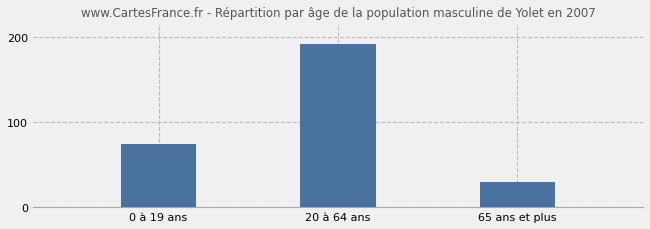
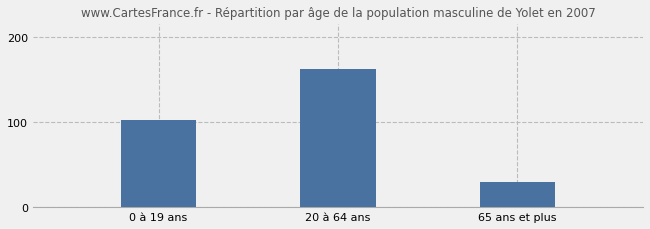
0 à 19 ans: 74 -> 103
20 à 64 ans: 192 -> 163
